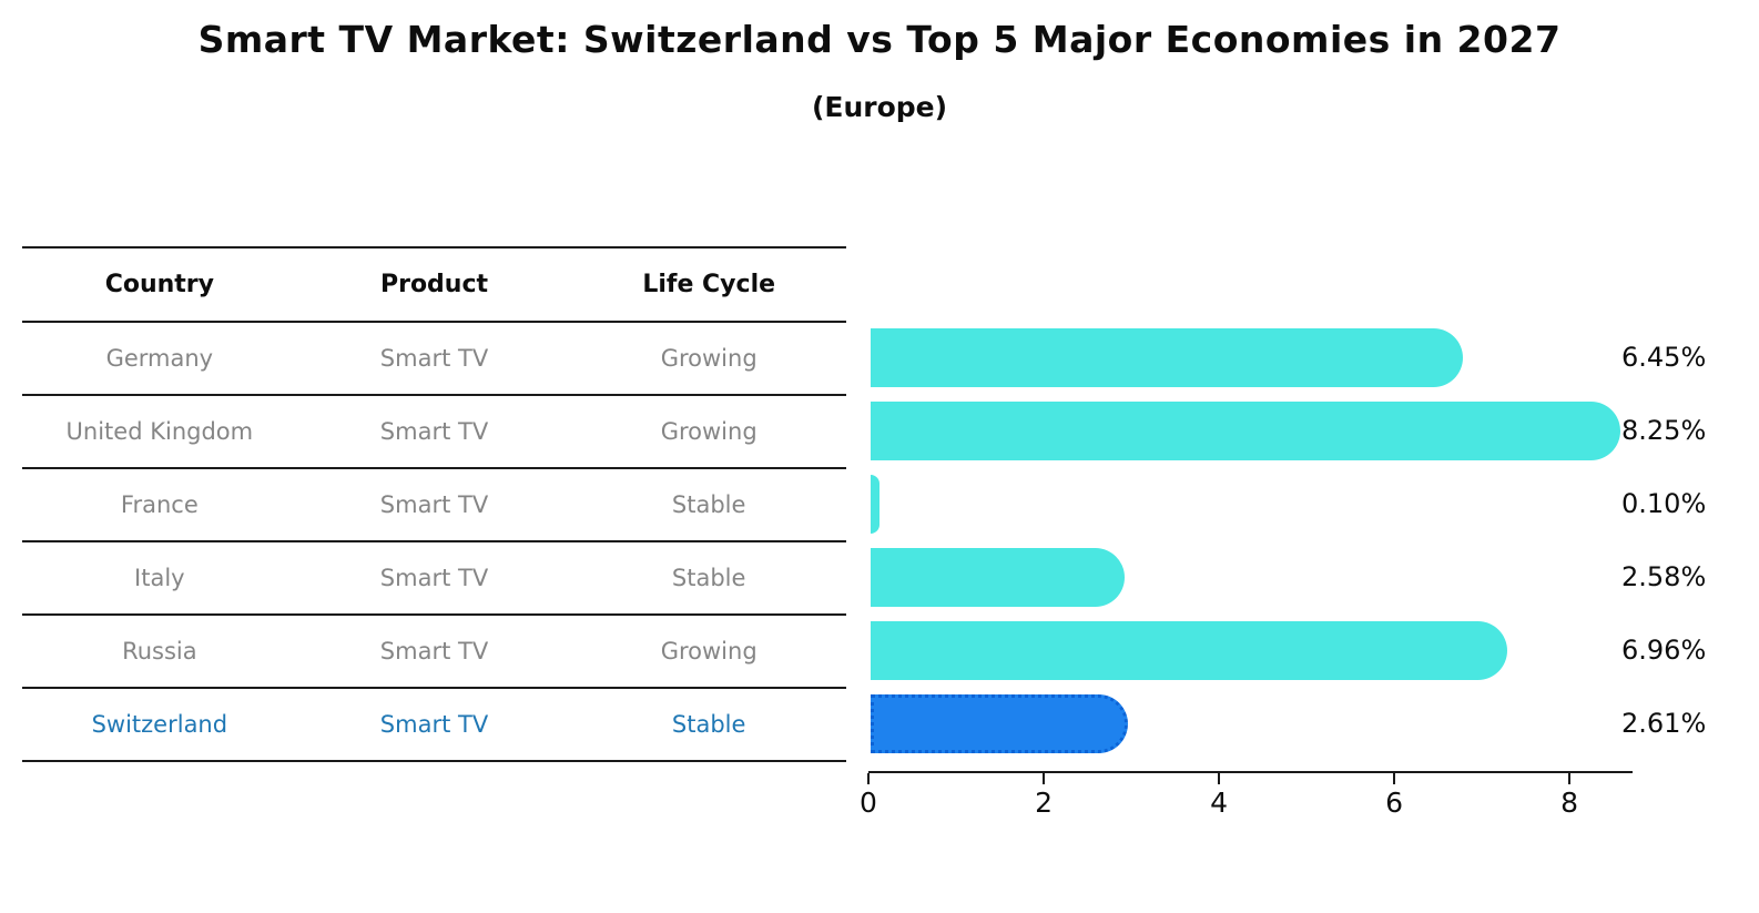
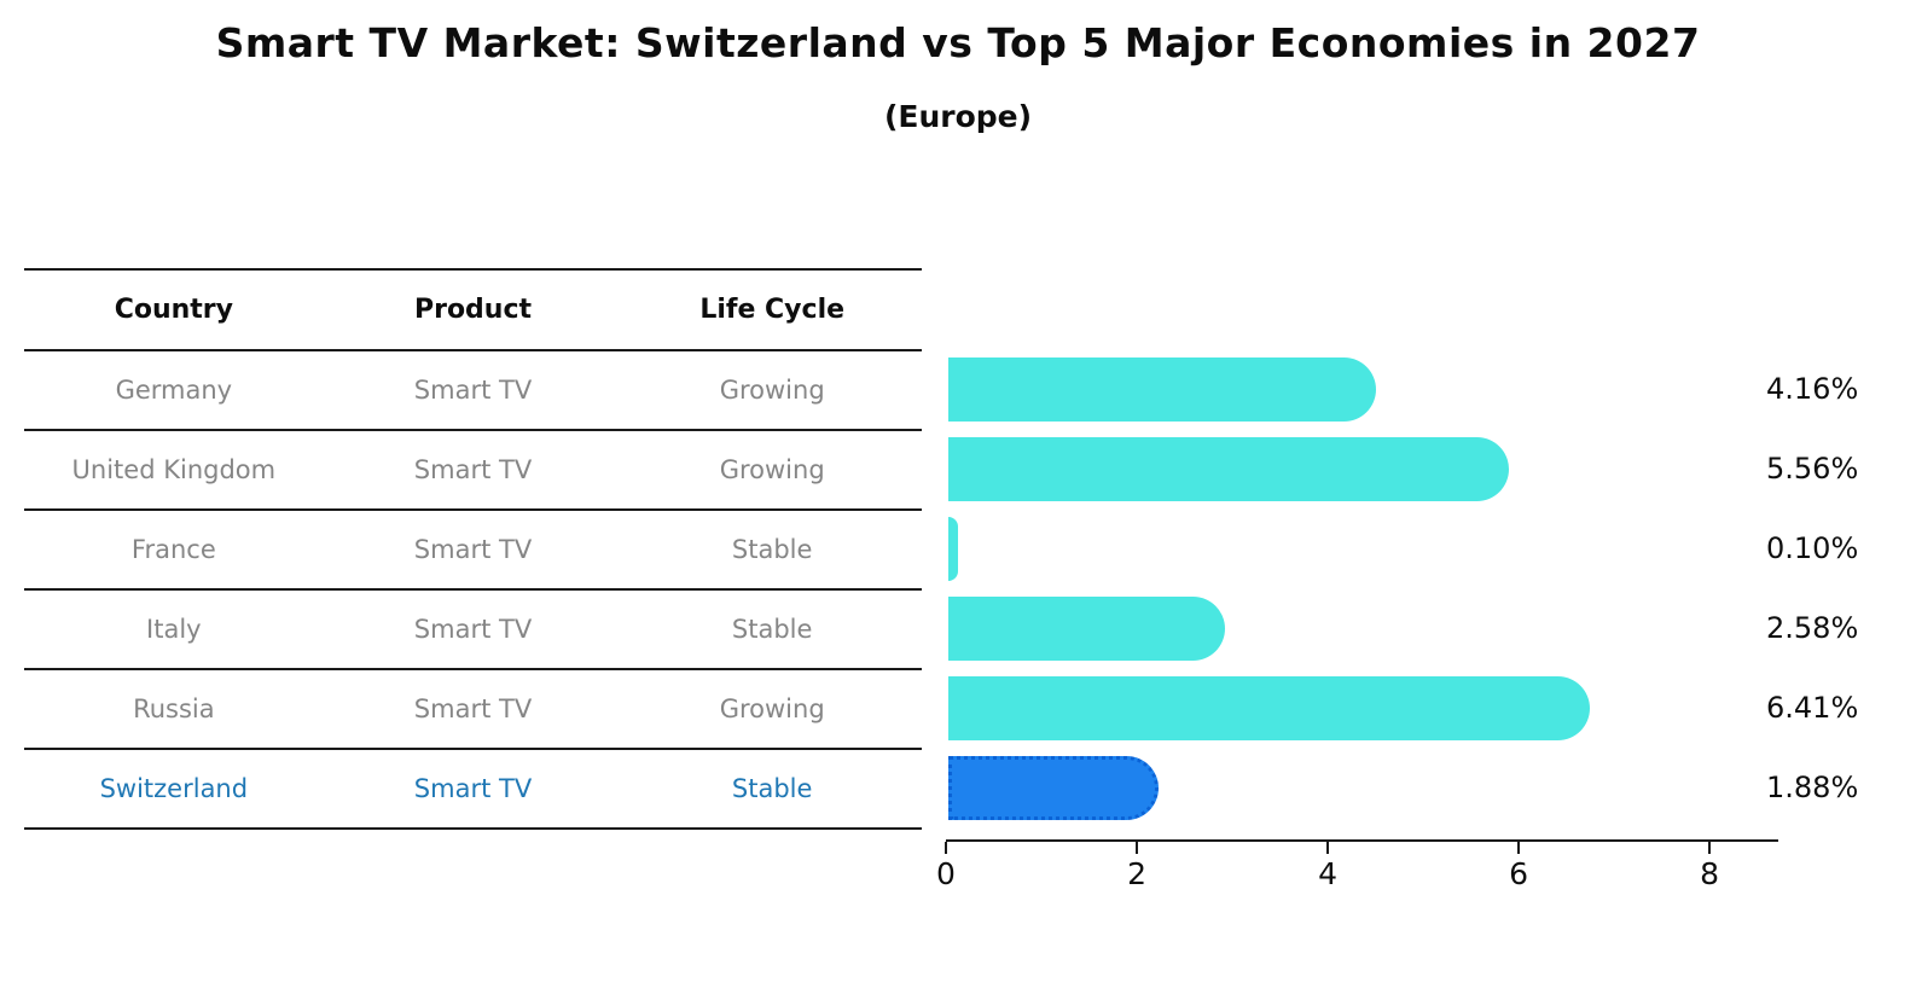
Germany: 6.45% -> 4.16%
United Kingdom: 8.25% -> 5.56%
Russia: 6.96% -> 6.41%
Switzerland: 2.61% -> 1.88%
